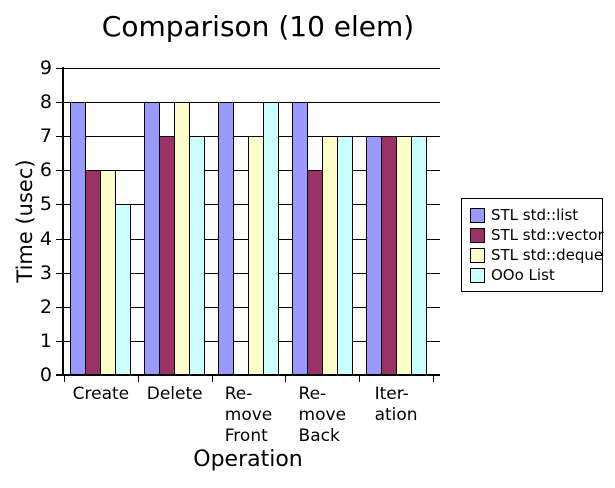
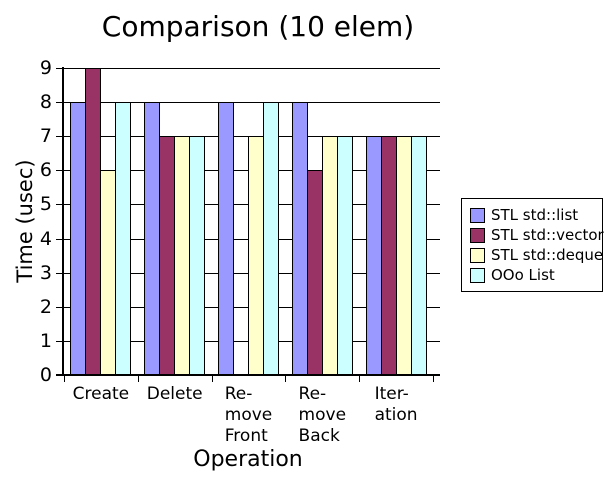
STL std::vector/Create: 6 -> 9
OOo List/Create: 5 -> 8
STL std::deque/Delete: 8 -> 7
